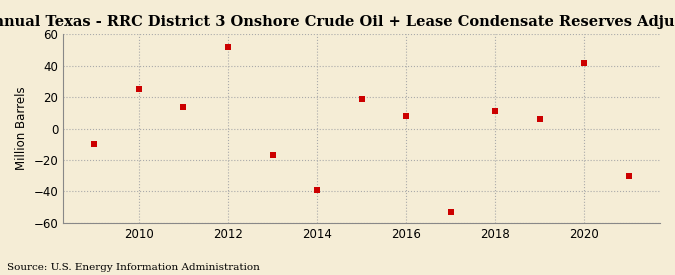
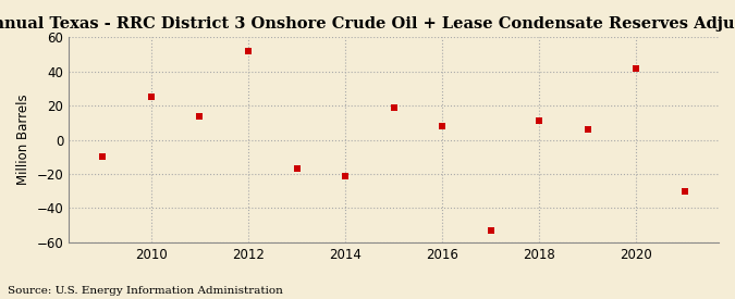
2014: -39 -> -21
